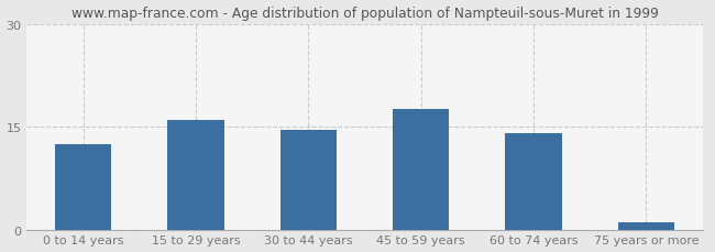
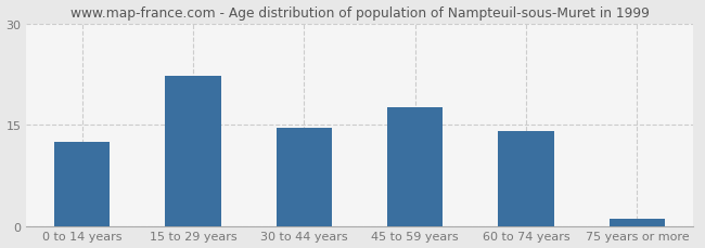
15 to 29 years: 16.0 -> 22.2
